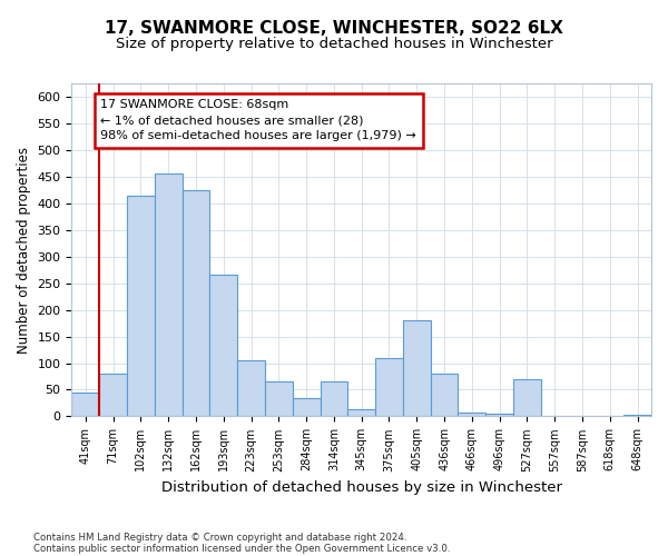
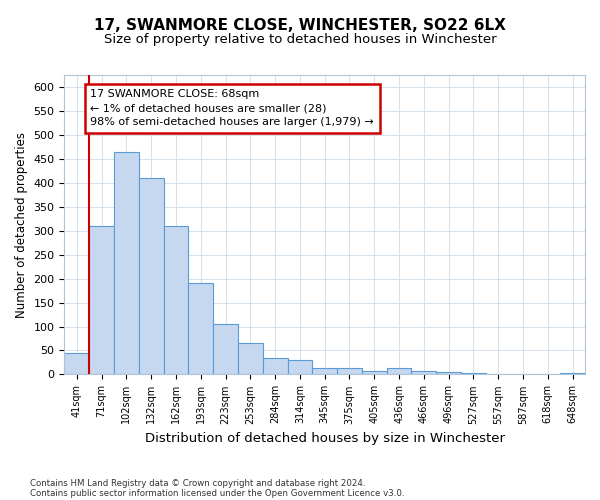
71sqm: 80 -> 310
102sqm: 415 -> 465
132sqm: 455 -> 410
162sqm: 425 -> 310
193sqm: 265 -> 190
314sqm: 65 -> 30
375sqm: 110 -> 14
405sqm: 180 -> 8
436sqm: 80 -> 14
527sqm: 70 -> 3
